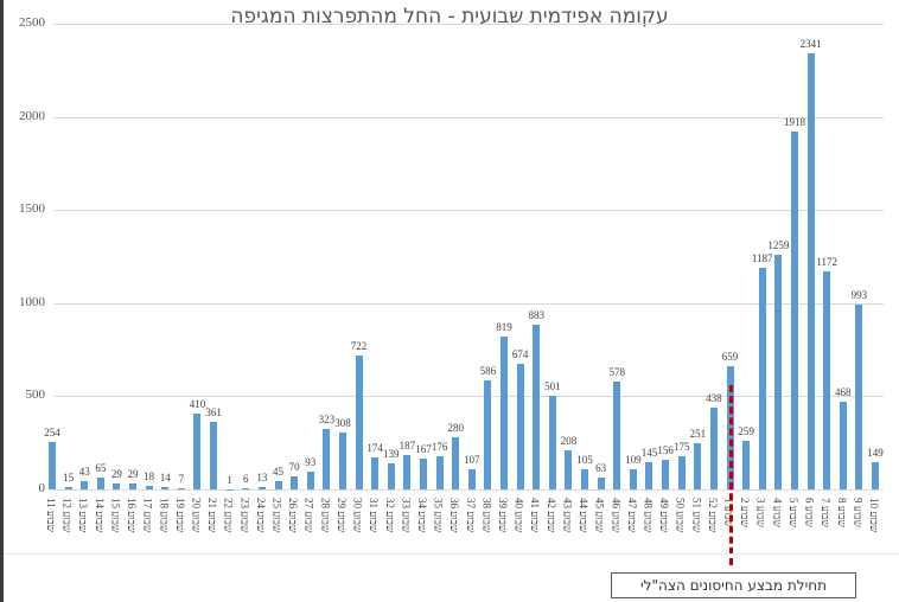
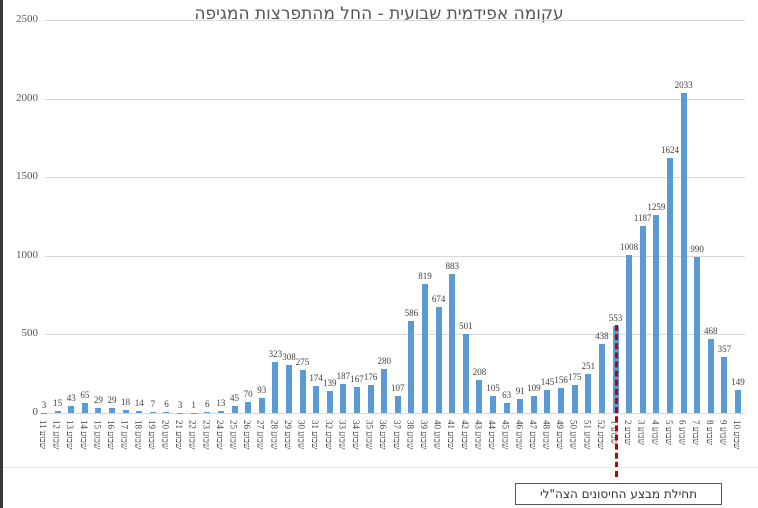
שבוע 11: 254 -> 3
שבוע 20: 410 -> 6
שבוע 21: 361 -> 3
שבוע 30: 722 -> 275
שבוע 46: 578 -> 91
שבוע 1: 659 -> 553
שבוע 2: 259 -> 1008
שבוע 5: 1918 -> 1624
שבוע 6: 2341 -> 2033
שבוע 7: 1172 -> 990
שבוע 9: 993 -> 357
